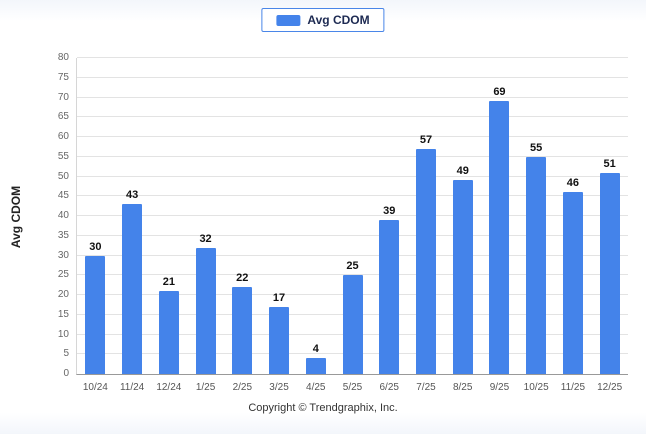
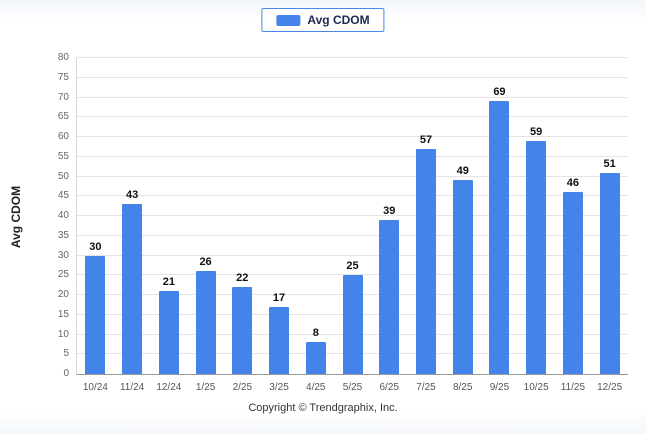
1/25: 32 -> 26
4/25: 4 -> 8
10/25: 55 -> 59
